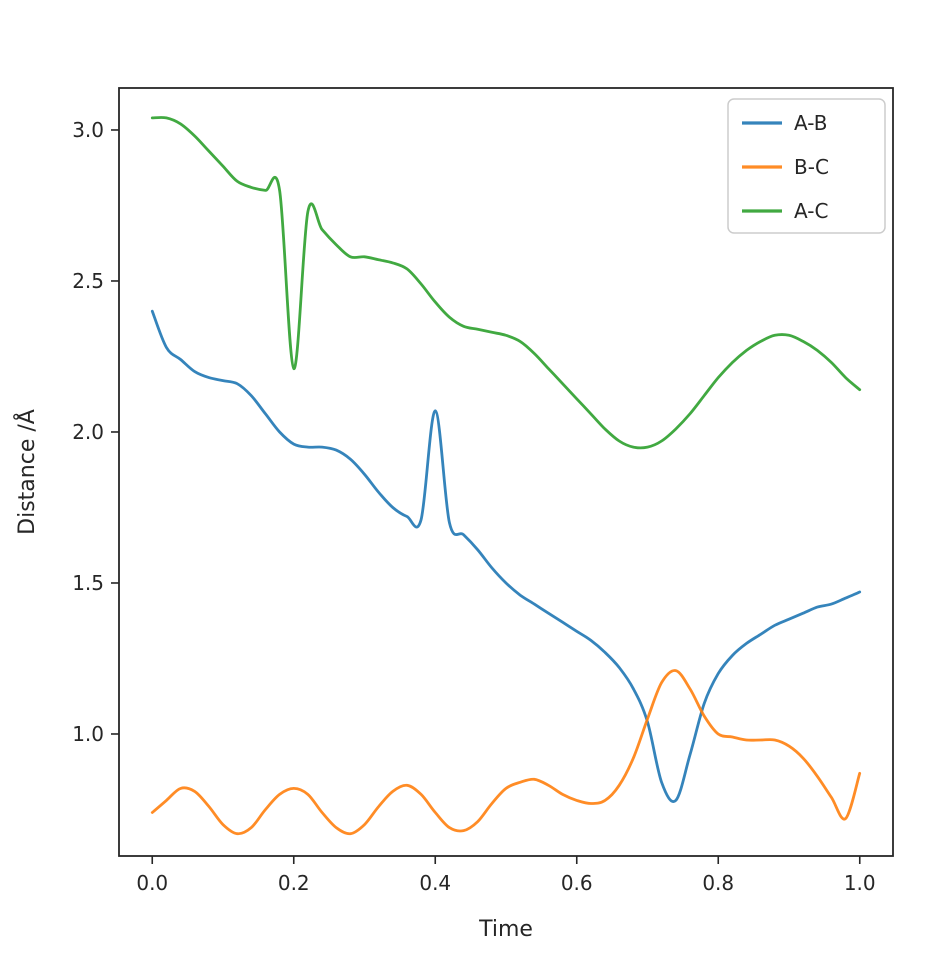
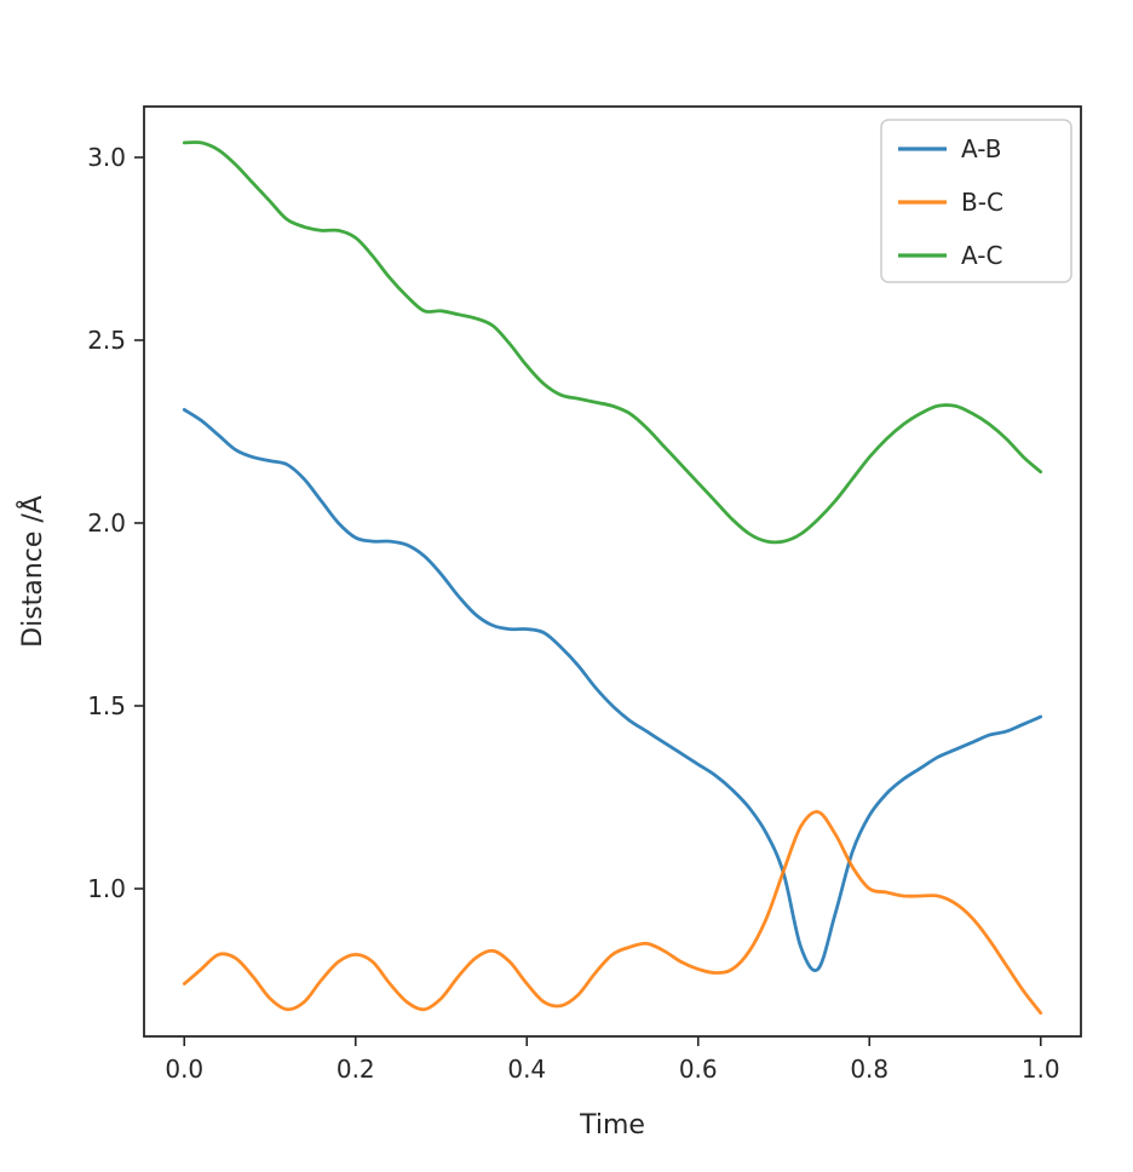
A-B/0.0: 2.40 -> 2.31
A-C/0.2: 2.21 -> 2.78
A-B/0.4: 2.07 -> 1.71
B-C/1.0: 0.87 -> 0.66
